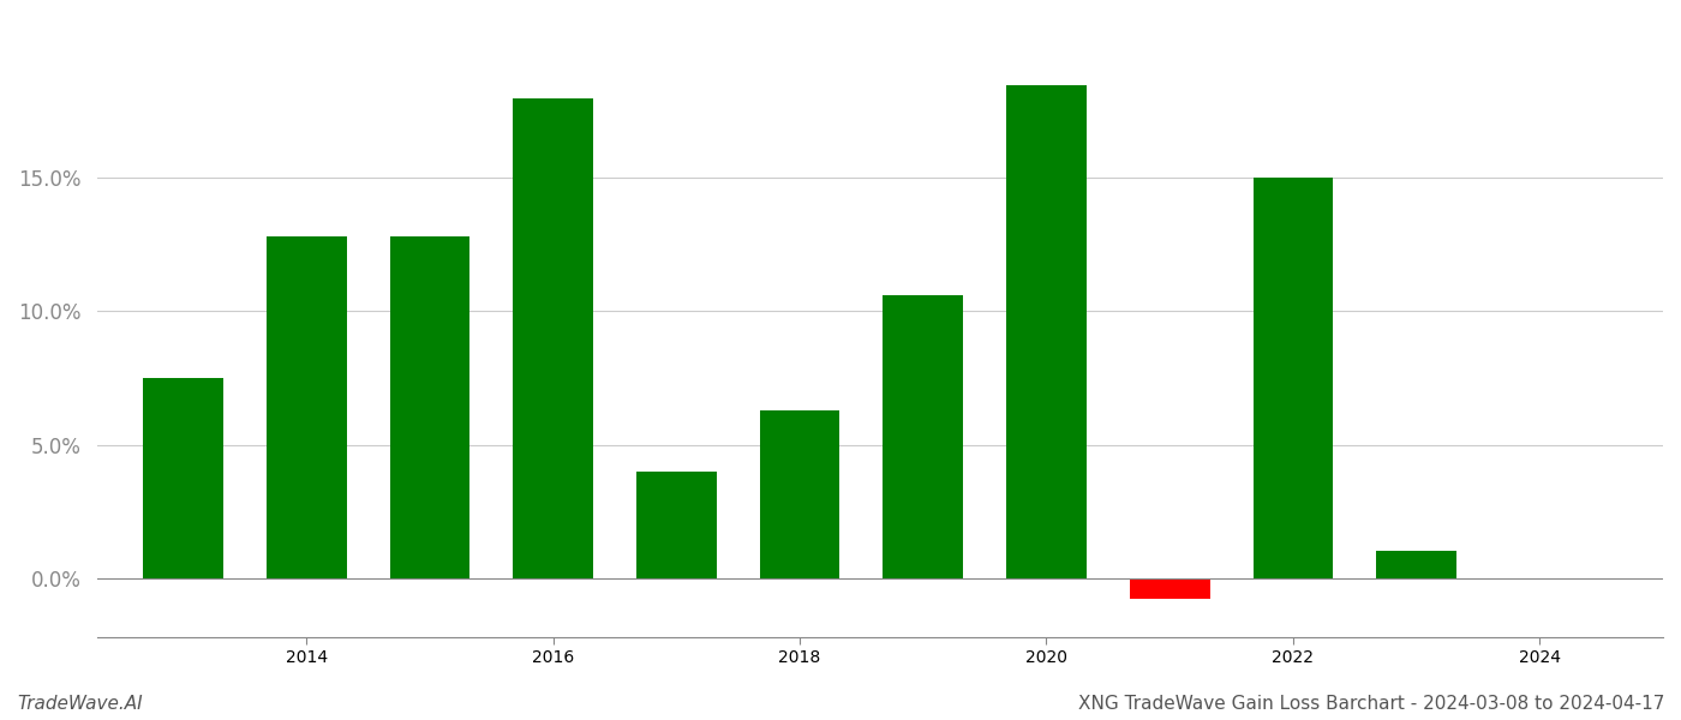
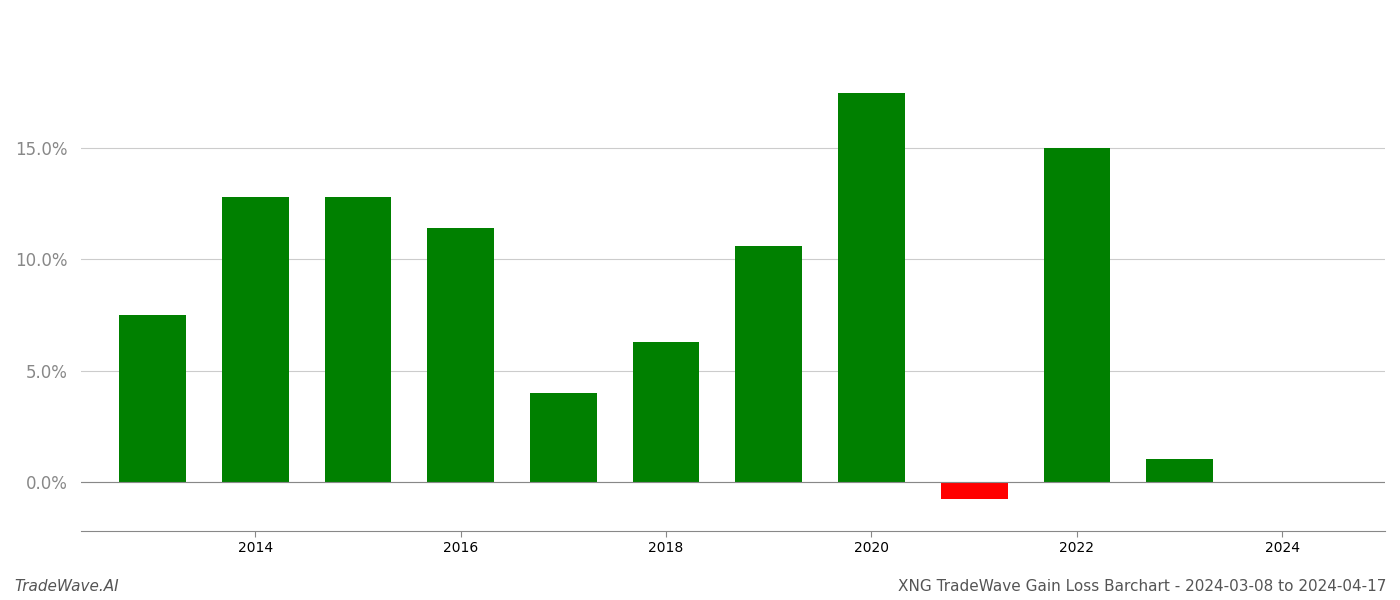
2016: 18.0% -> 11.4%
2020: 18.5% -> 17.5%
